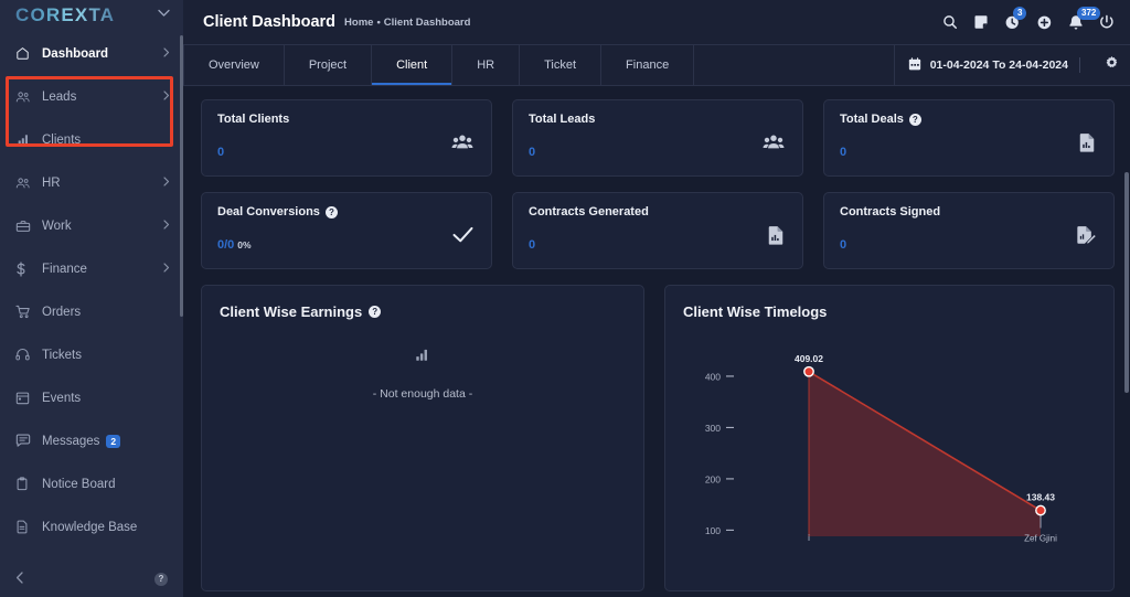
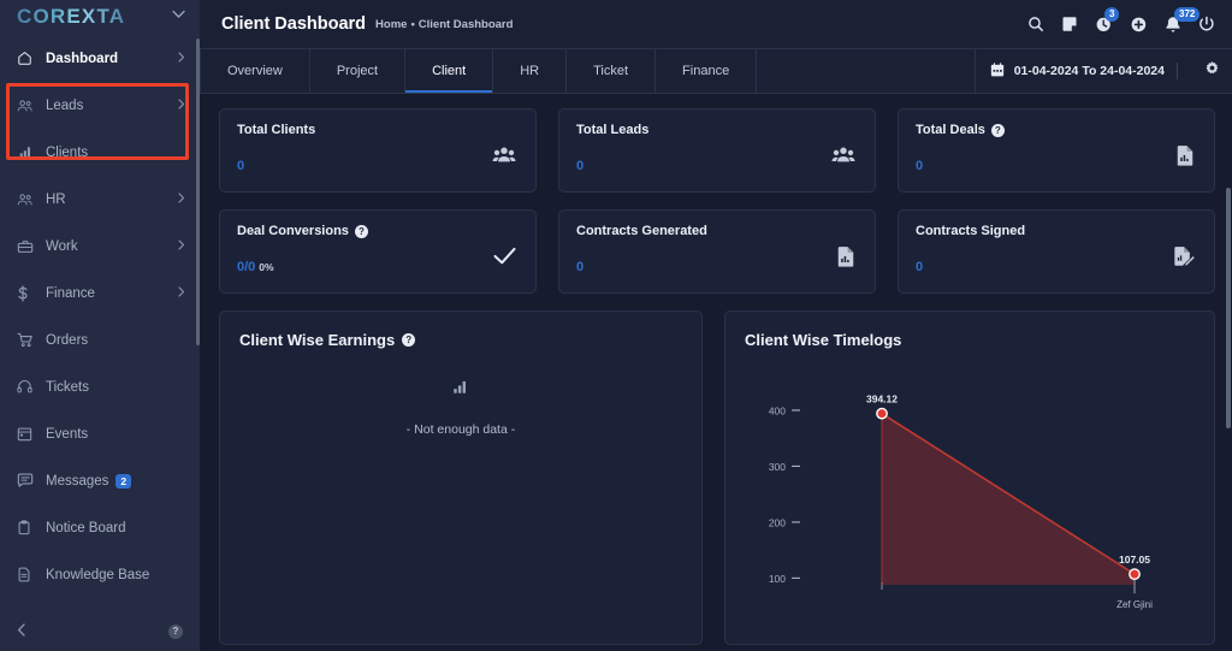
i: 409.02 -> 394.12
Zef Gjini: 138.43 -> 107.05
